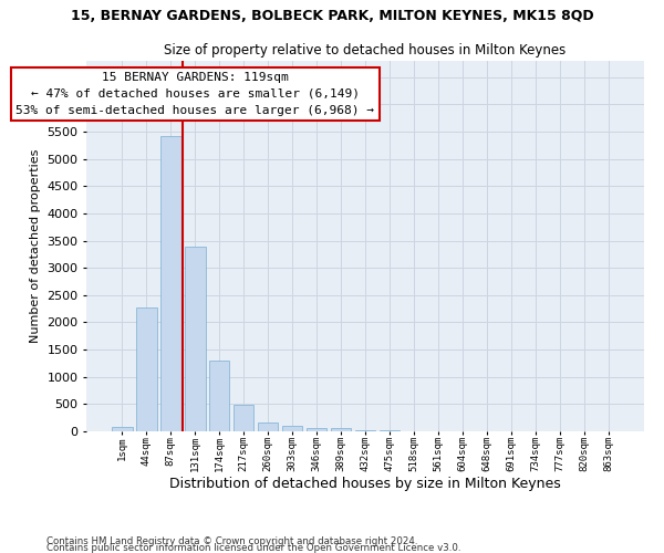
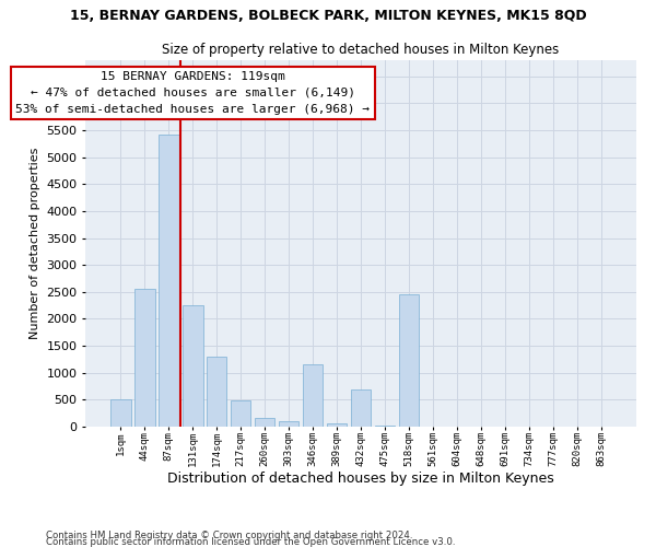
1sqm: 80 -> 500
44sqm: 2280 -> 2550
131sqm: 3380 -> 2250
346sqm: 60 -> 1150
432sqm: 30 -> 700
518sqm: 0 -> 2450
